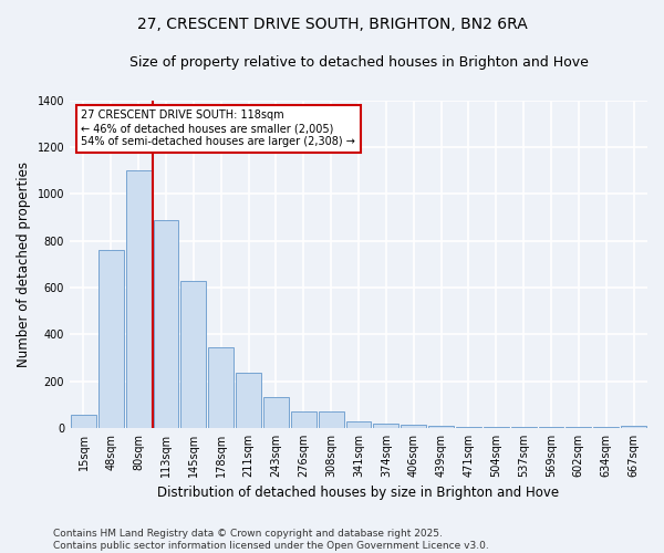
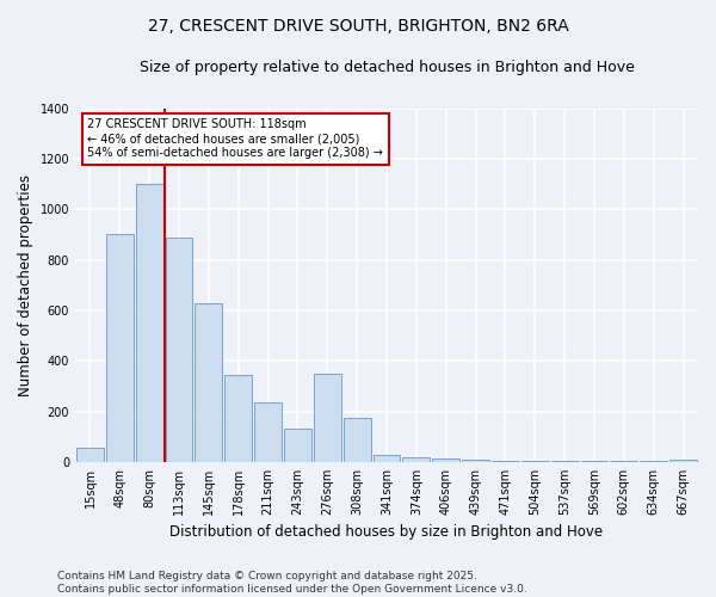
48sqm: 760 -> 900
276sqm: 70 -> 350
308sqm: 70 -> 175
